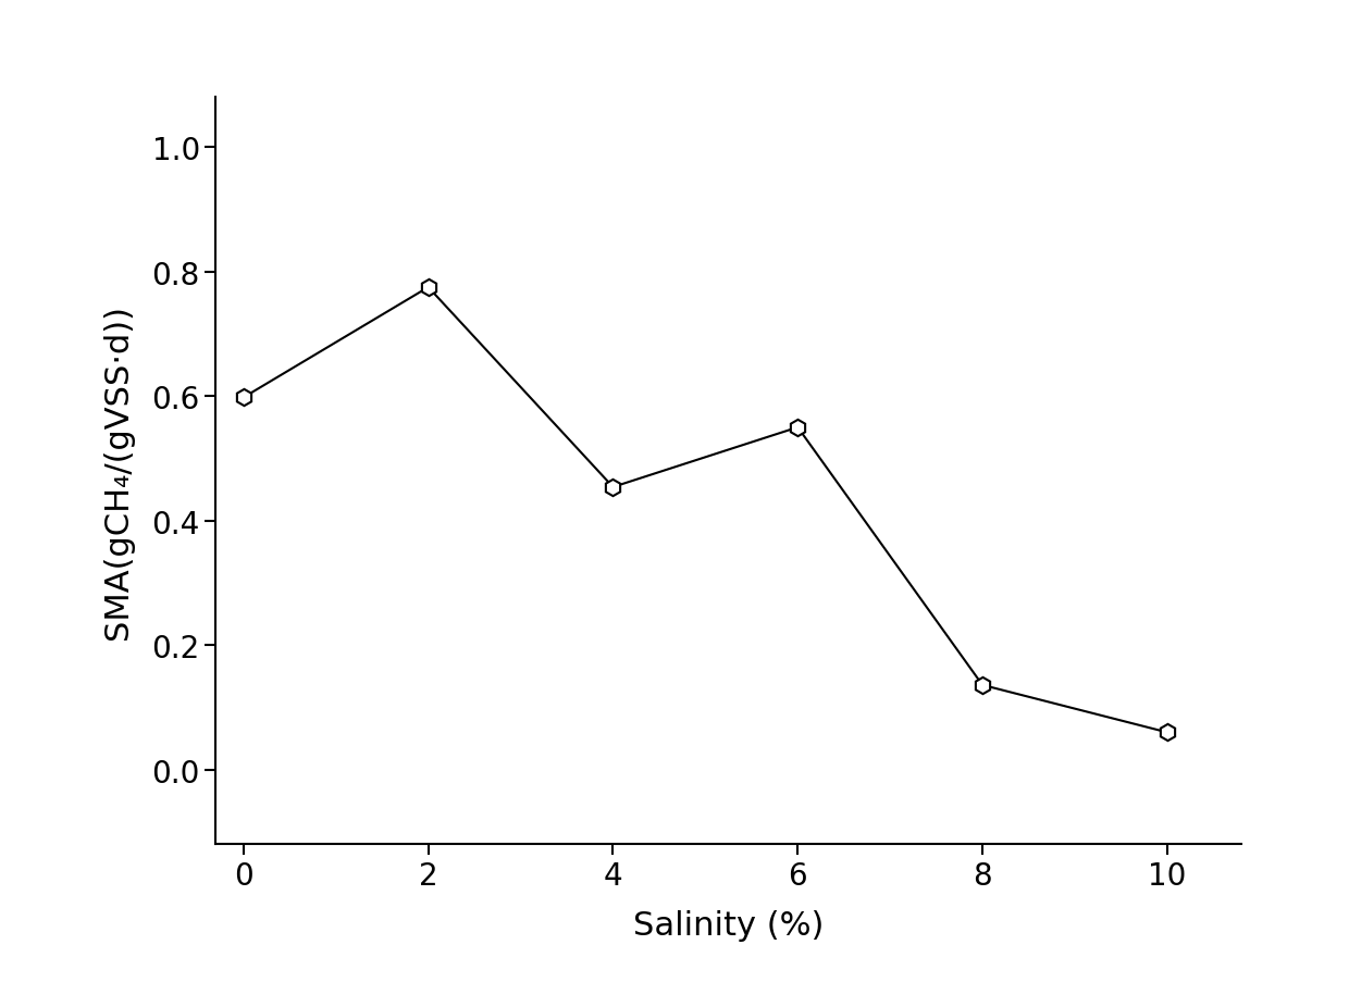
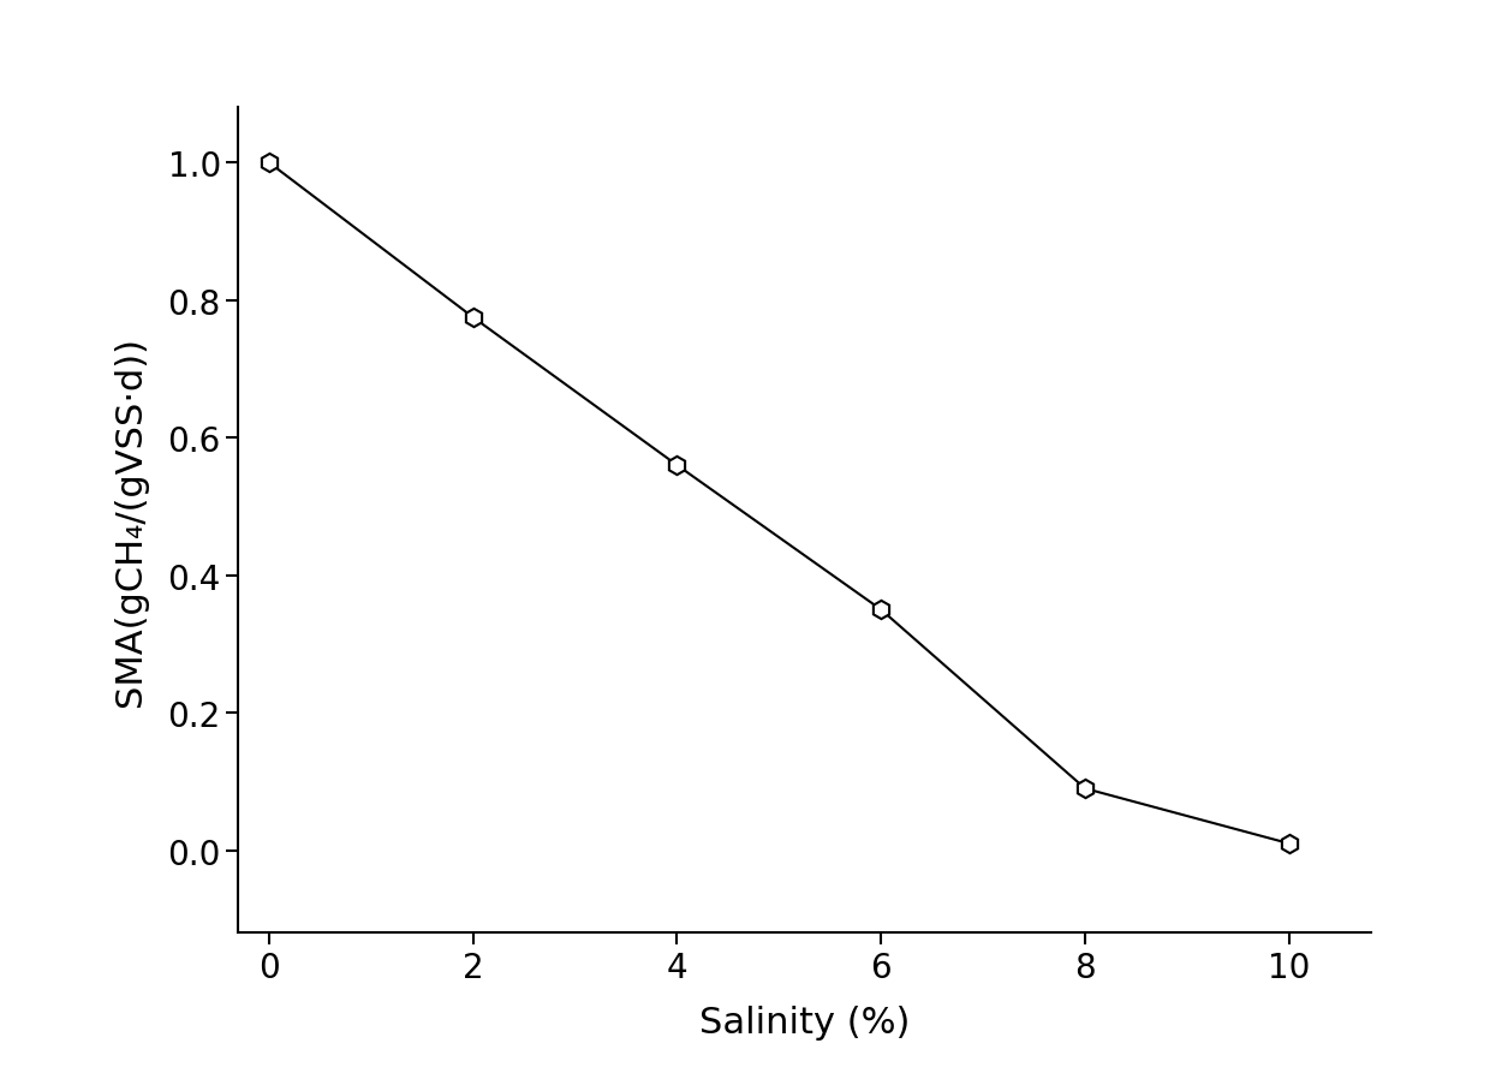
0: 0.598 -> 1.000
4: 0.454 -> 0.560
6: 0.550 -> 0.350
8: 0.136 -> 0.090
10: 0.060 -> 0.010
